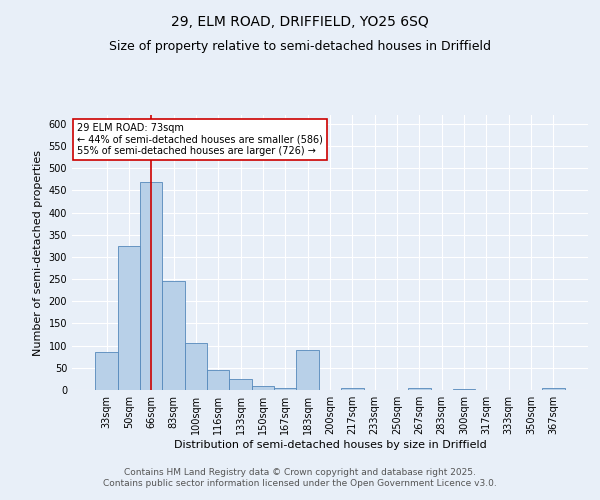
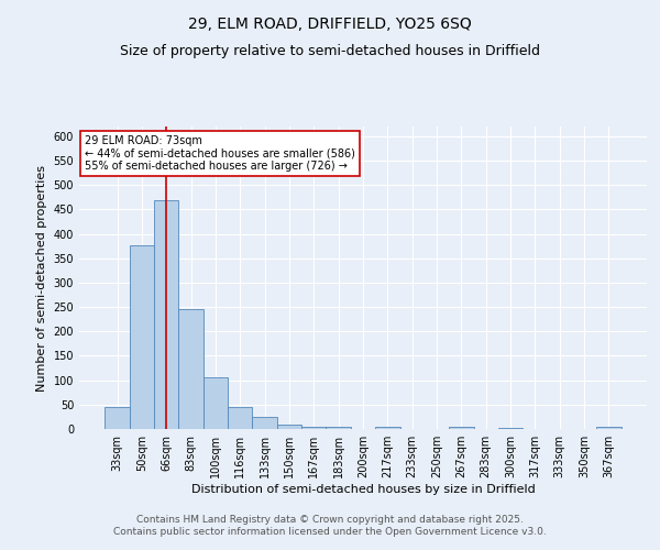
33sqm: 85 -> 46
50sqm: 325 -> 376
183sqm: 90 -> 5
